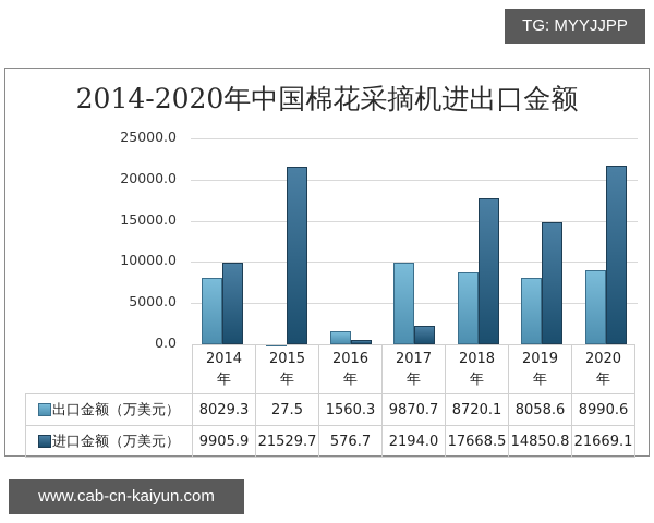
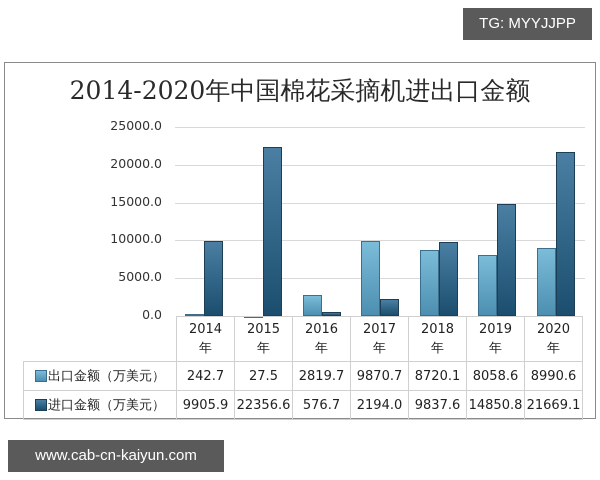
出口金额（万美元）/2014年: 8029.3 -> 242.7
进口金额（万美元）/2015年: 21529.7 -> 22356.6
出口金额（万美元）/2016年: 1560.3 -> 2819.7
进口金额（万美元）/2018年: 17668.5 -> 9837.6
